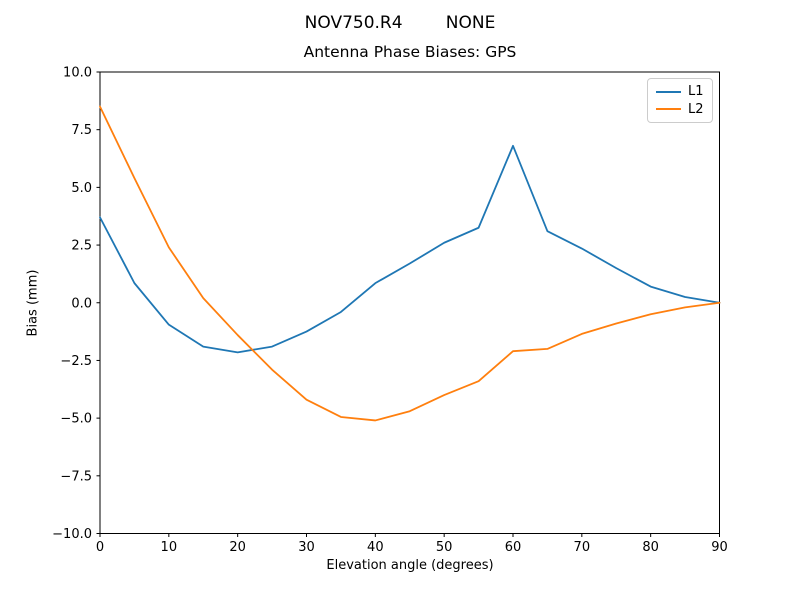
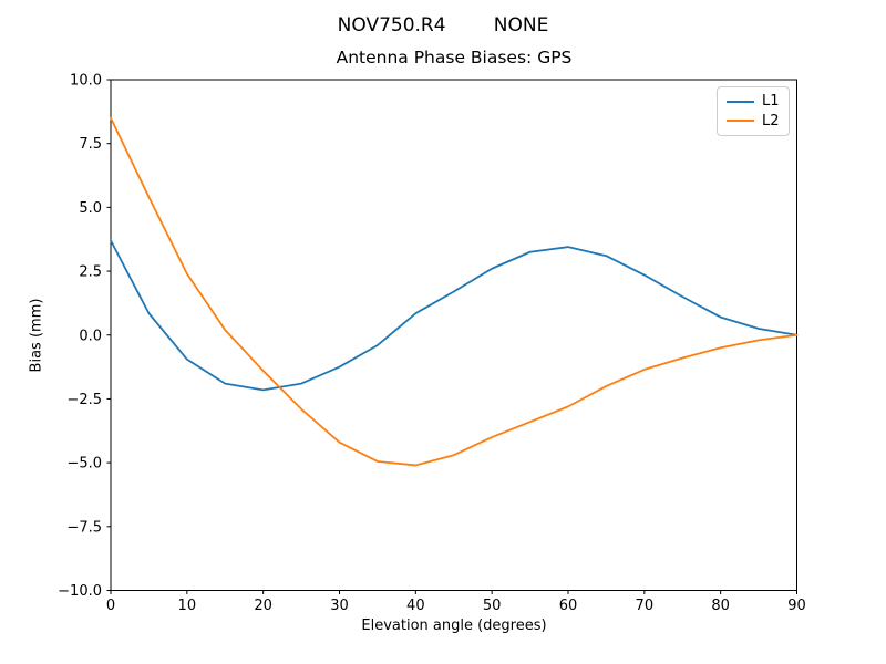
L1/60: 6.8 -> 3.5
L2/60: -2.1 -> -2.8
